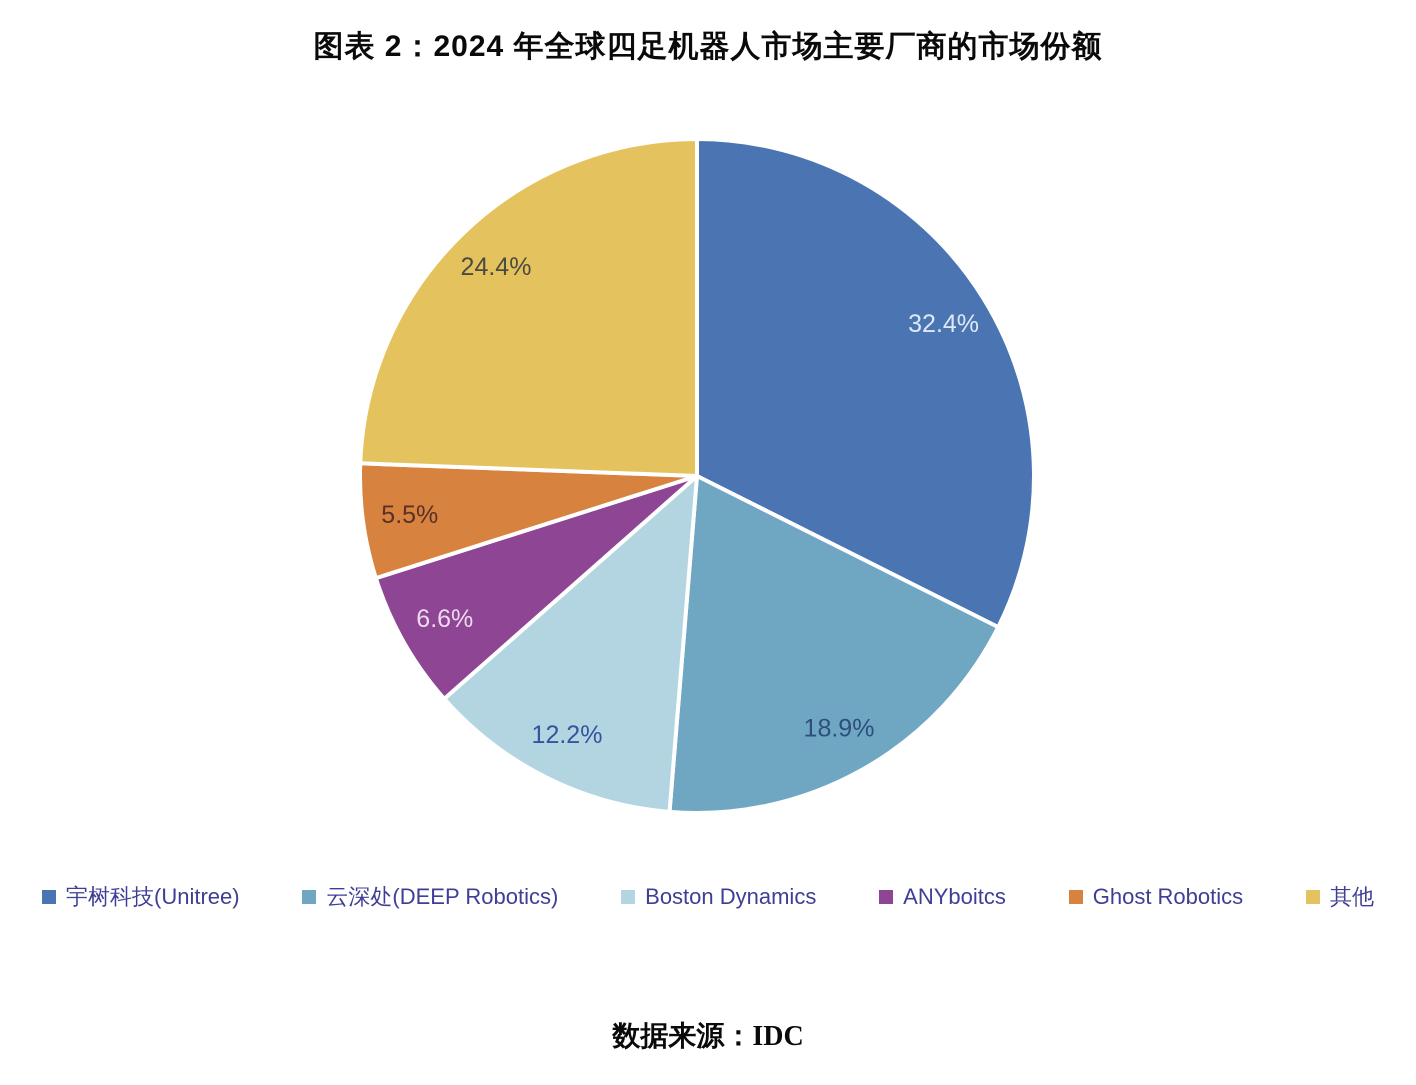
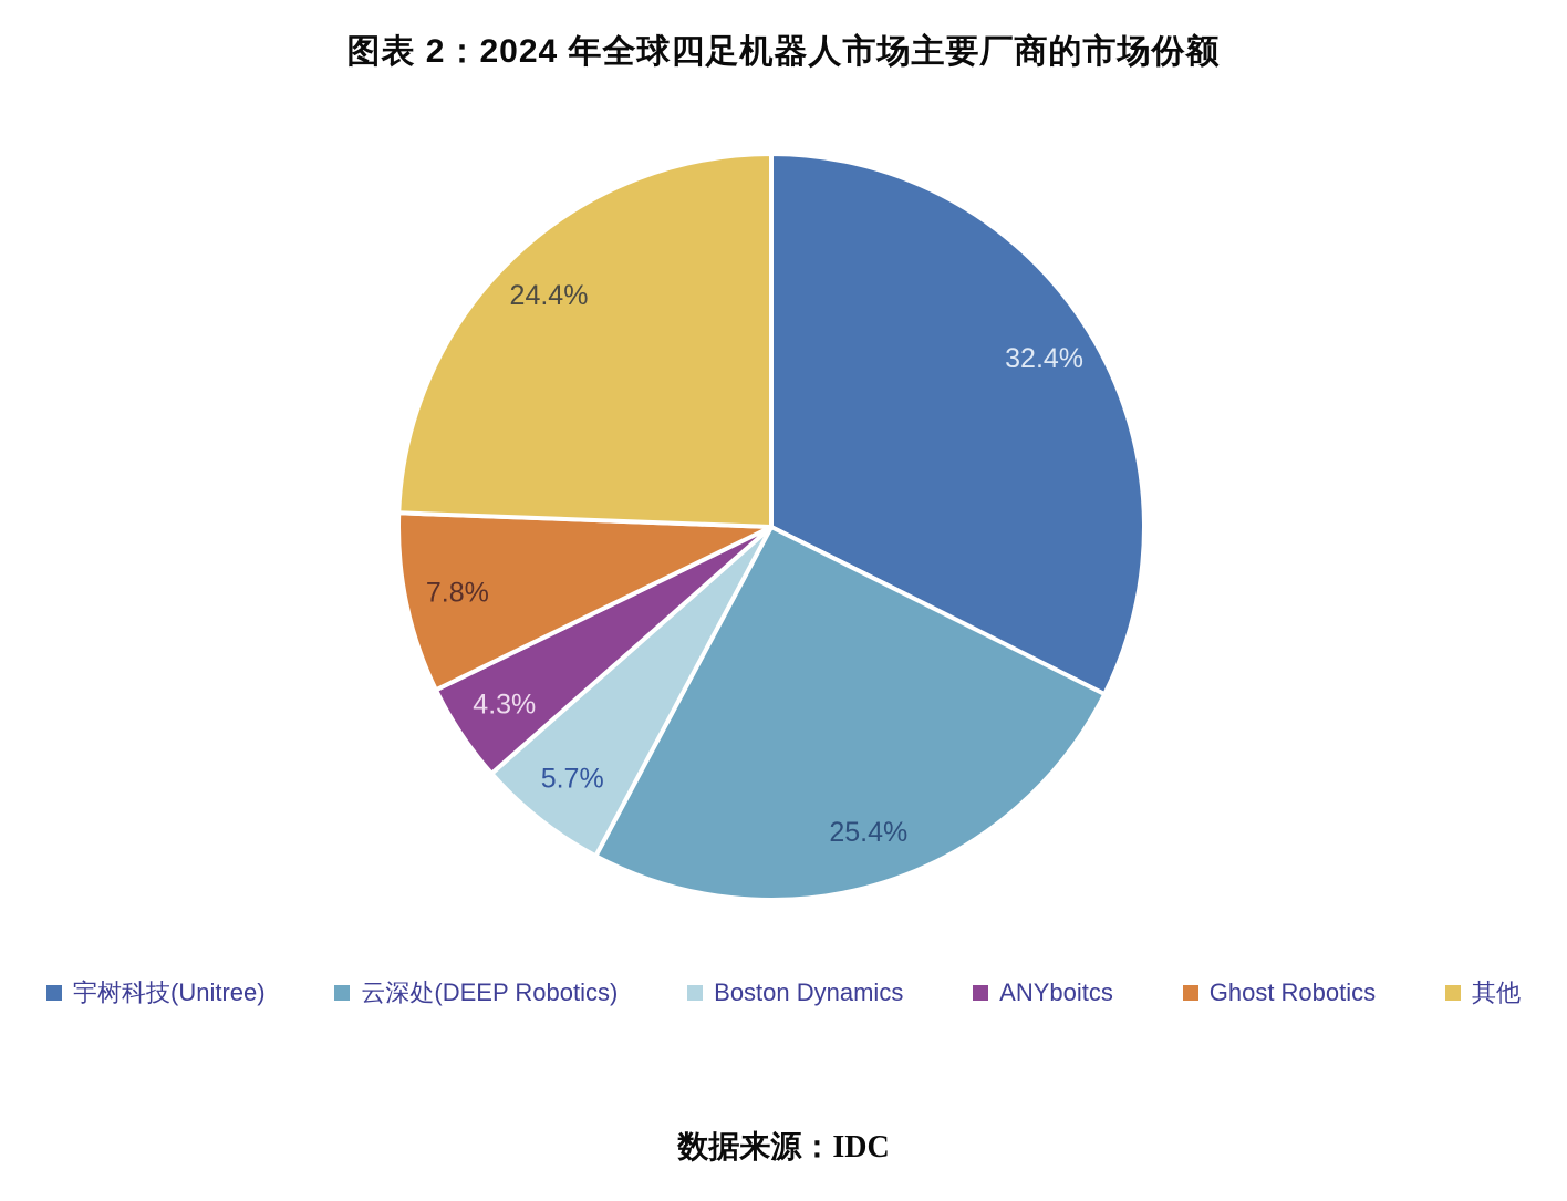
云深处(DEEP Robotics): 18.9% -> 25.4%
Boston Dynamics: 12.2% -> 5.7%
ANYboitcs: 6.6% -> 4.3%
Ghost Robotics: 5.5% -> 7.8%
